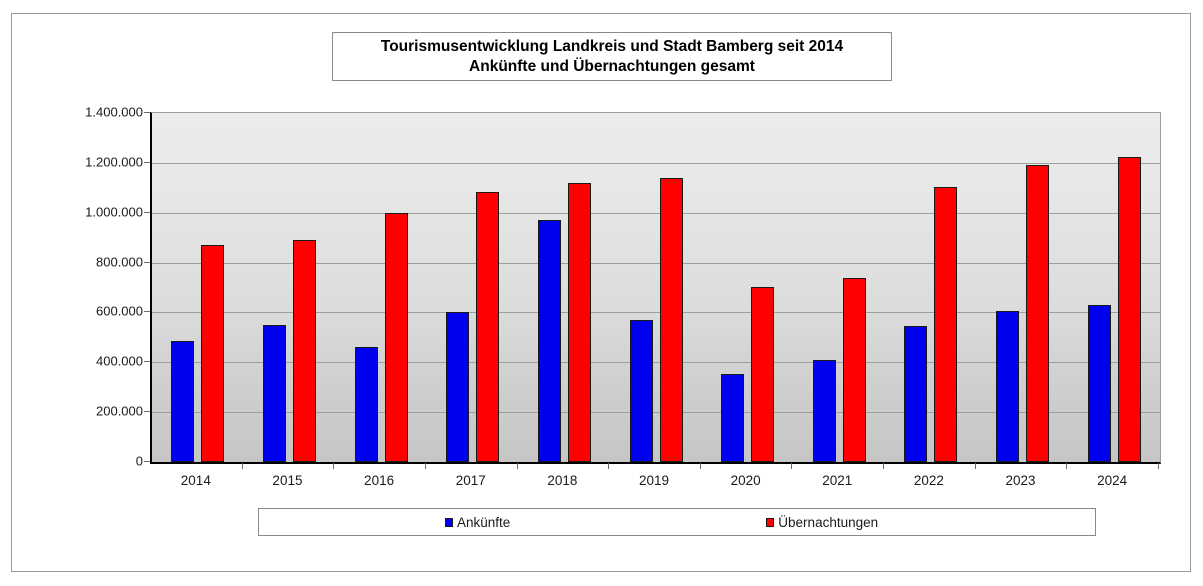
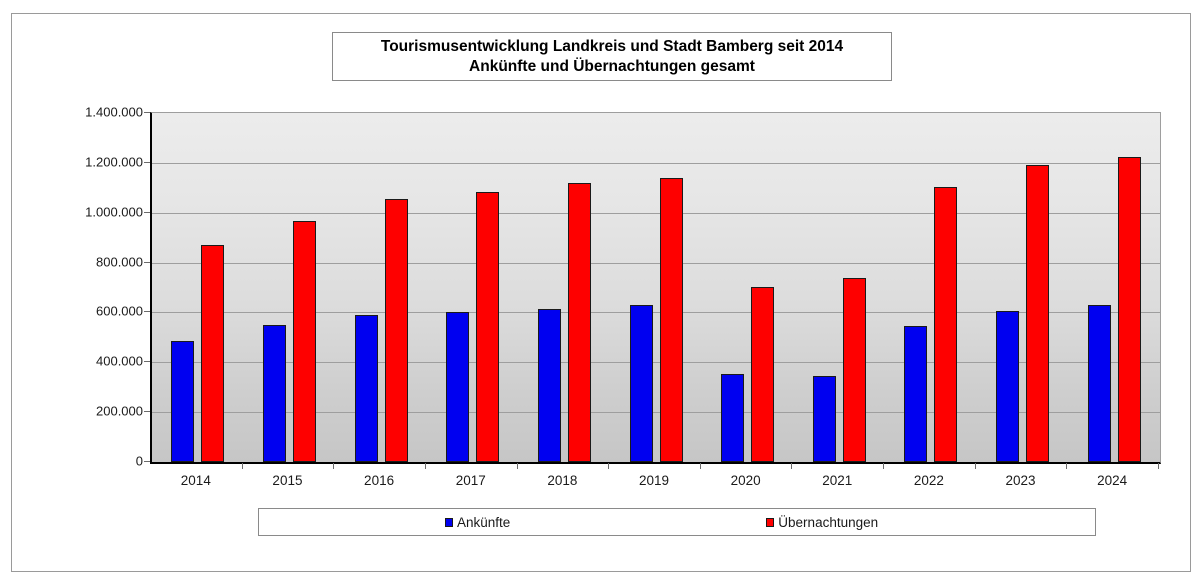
Übernachtungen/2015: 890000 -> 960000
Ankünfte/2016: 460000 -> 590000
Übernachtungen/2016: 1000000 -> 1060000
Ankünfte/2018: 970000 -> 610000
Ankünfte/2019: 570000 -> 630000
Ankünfte/2021: 410000 -> 340000
